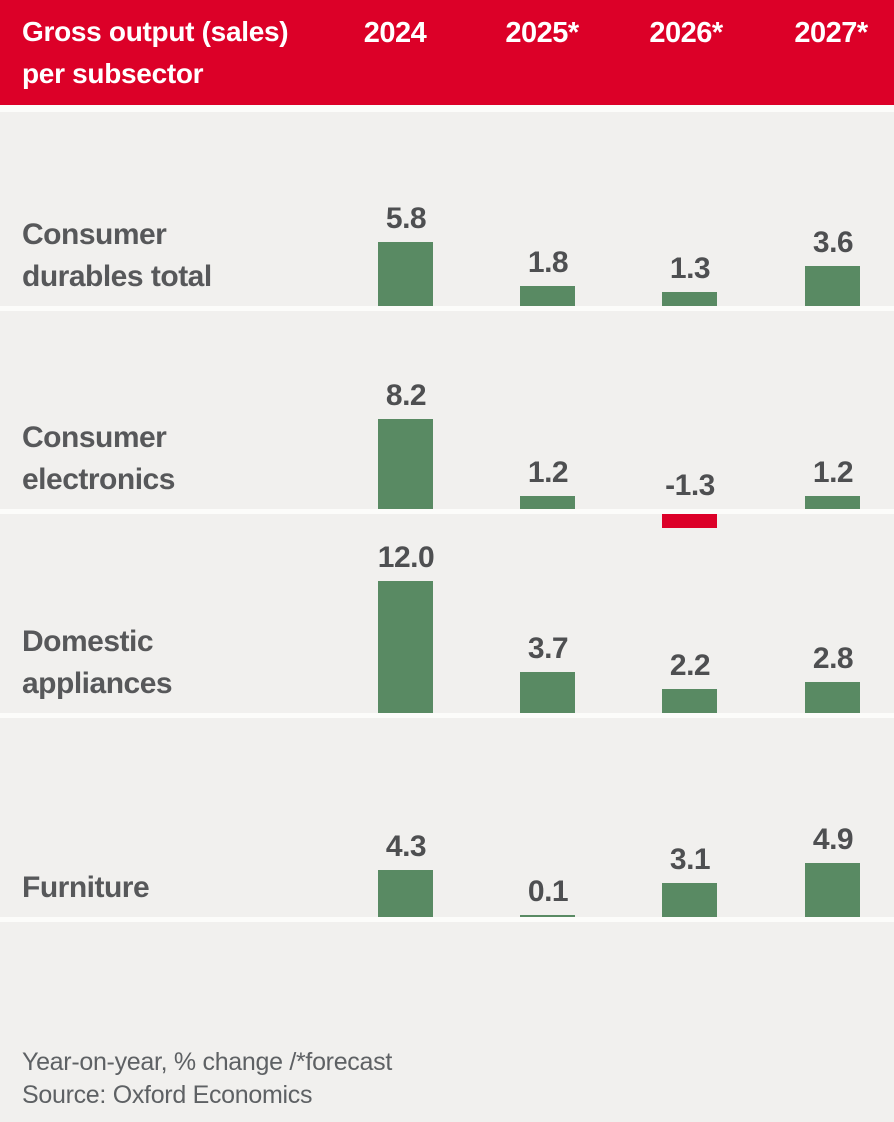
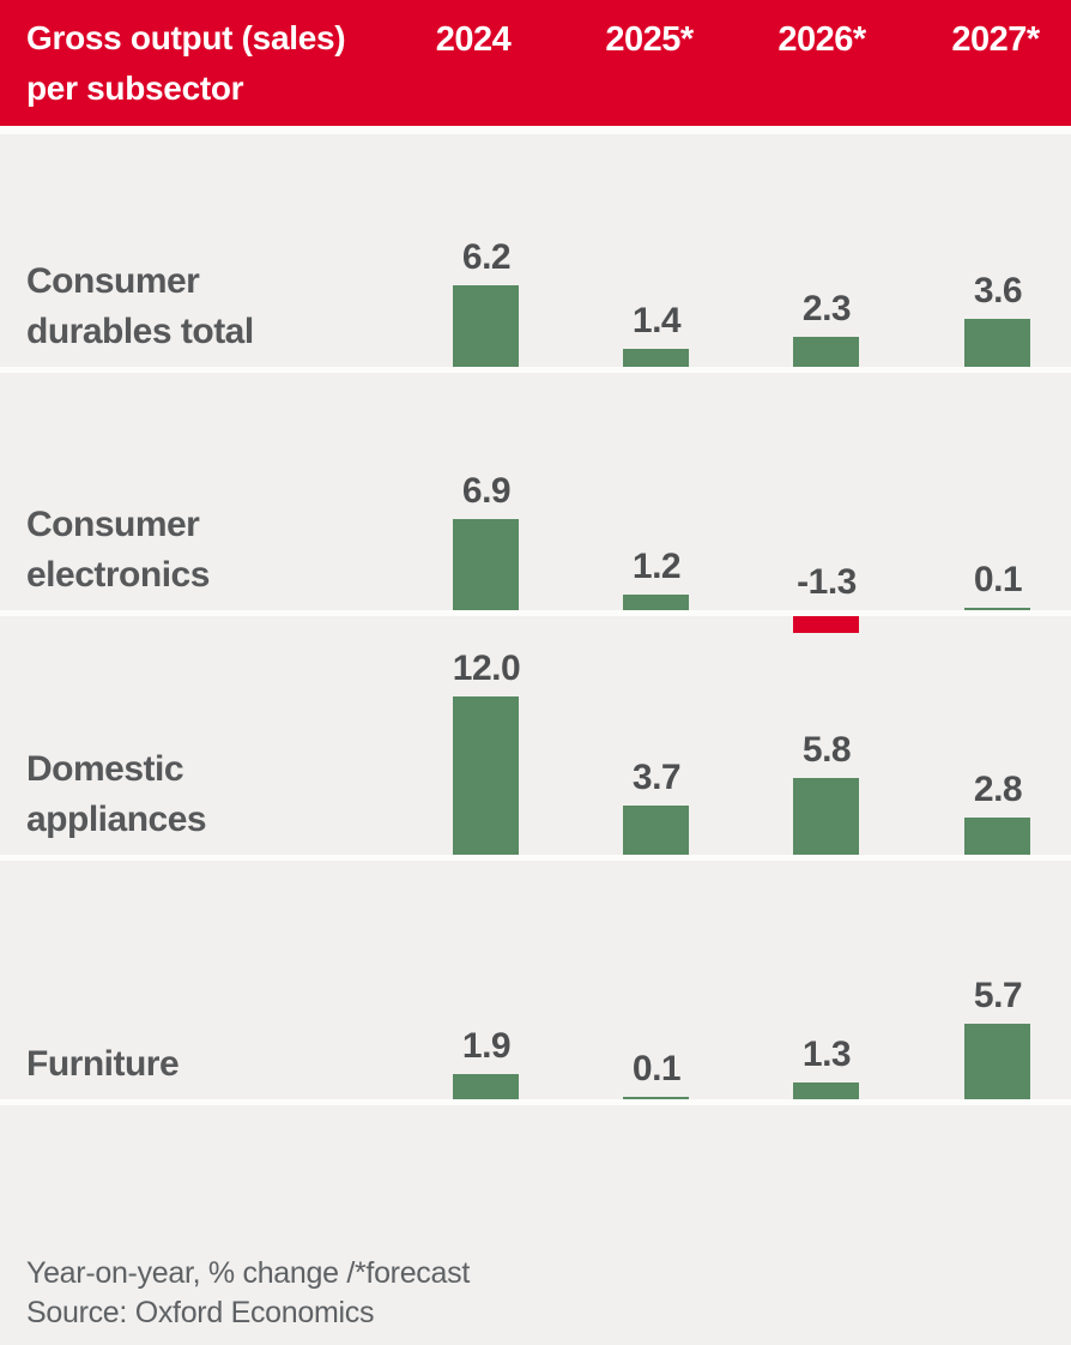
Consumer durables total/2024: 5.8 -> 6.2
Consumer electronics/2024: 8.2 -> 6.9
Furniture/2024: 4.3 -> 1.9
Consumer durables total/2025*: 1.8 -> 1.4
Consumer durables total/2026*: 1.3 -> 2.3
Domestic appliances/2026*: 2.2 -> 5.8
Furniture/2026*: 3.1 -> 1.3
Consumer electronics/2027*: 1.2 -> 0.1
Furniture/2027*: 4.9 -> 5.7
